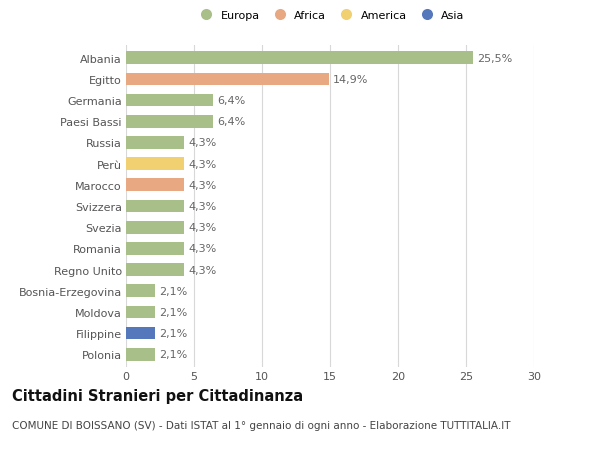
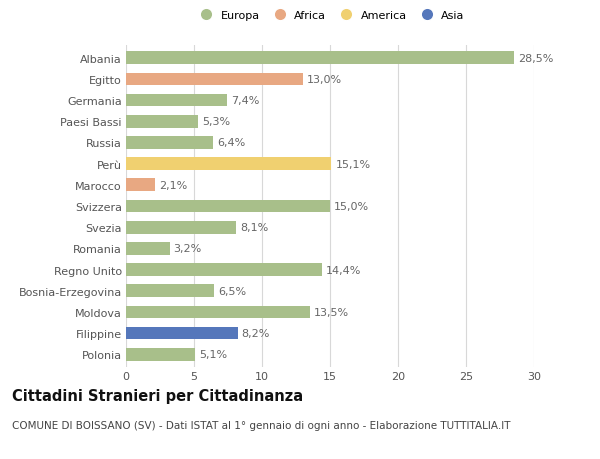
Albania: 25,5% -> 28,5%
Egitto: 14,9% -> 13,0%
Germania: 6,4% -> 7,4%
Paesi Bassi: 6,4% -> 5,3%
Russia: 4,3% -> 6,4%
Perù: 4,3% -> 15,1%
Marocco: 4,3% -> 2,1%
Svizzera: 4,3% -> 15,0%
Svezia: 4,3% -> 8,1%
Romania: 4,3% -> 3,2%
Regno Unito: 4,3% -> 14,4%
Bosnia-Erzegovina: 2,1% -> 6,5%
Moldova: 2,1% -> 13,5%
Filippine: 2,1% -> 8,2%
Polonia: 2,1% -> 5,1%
